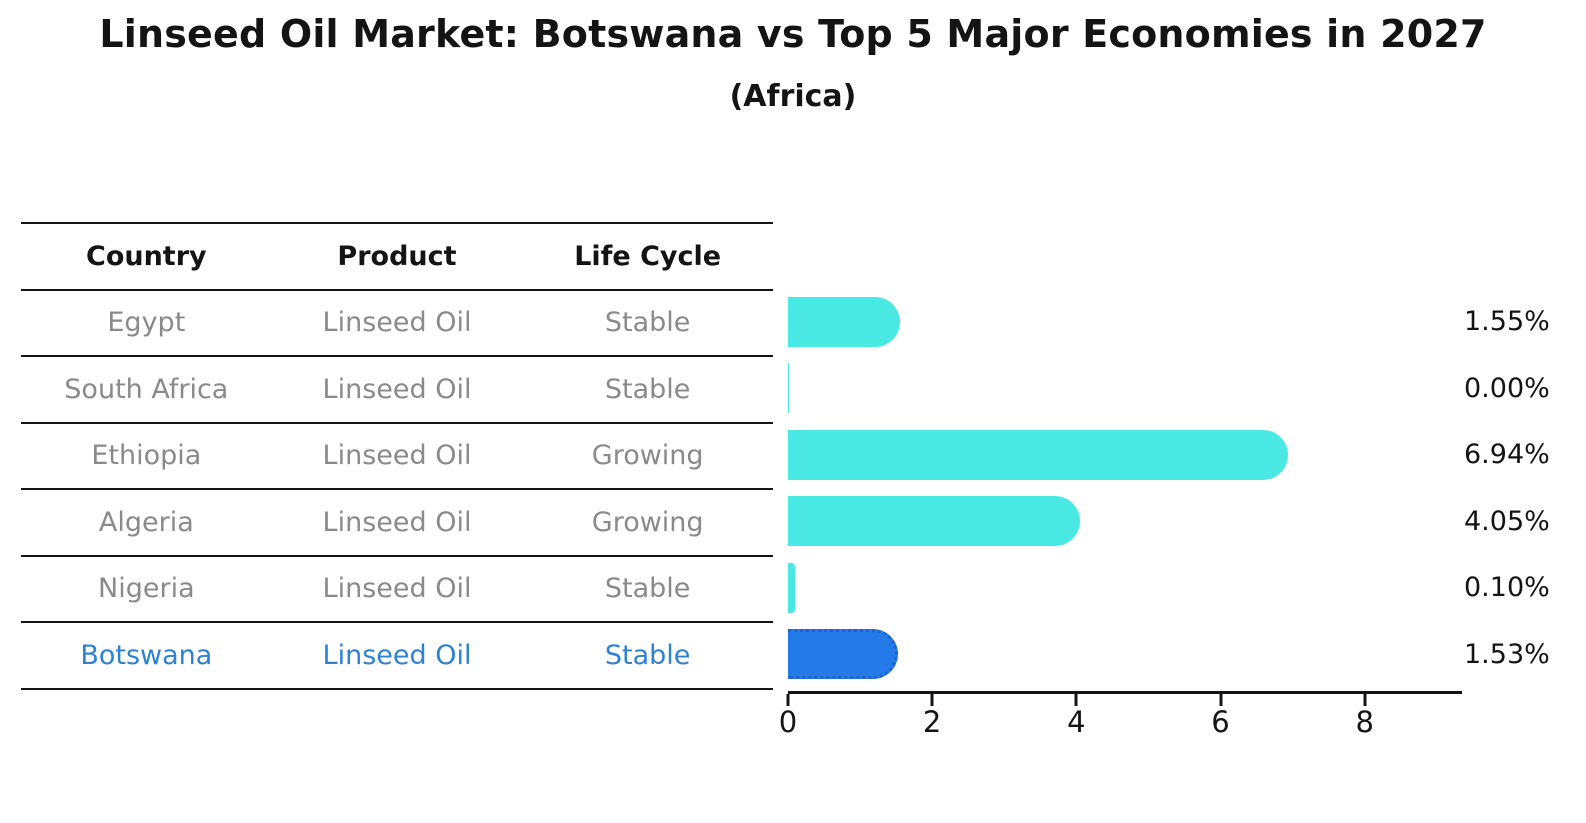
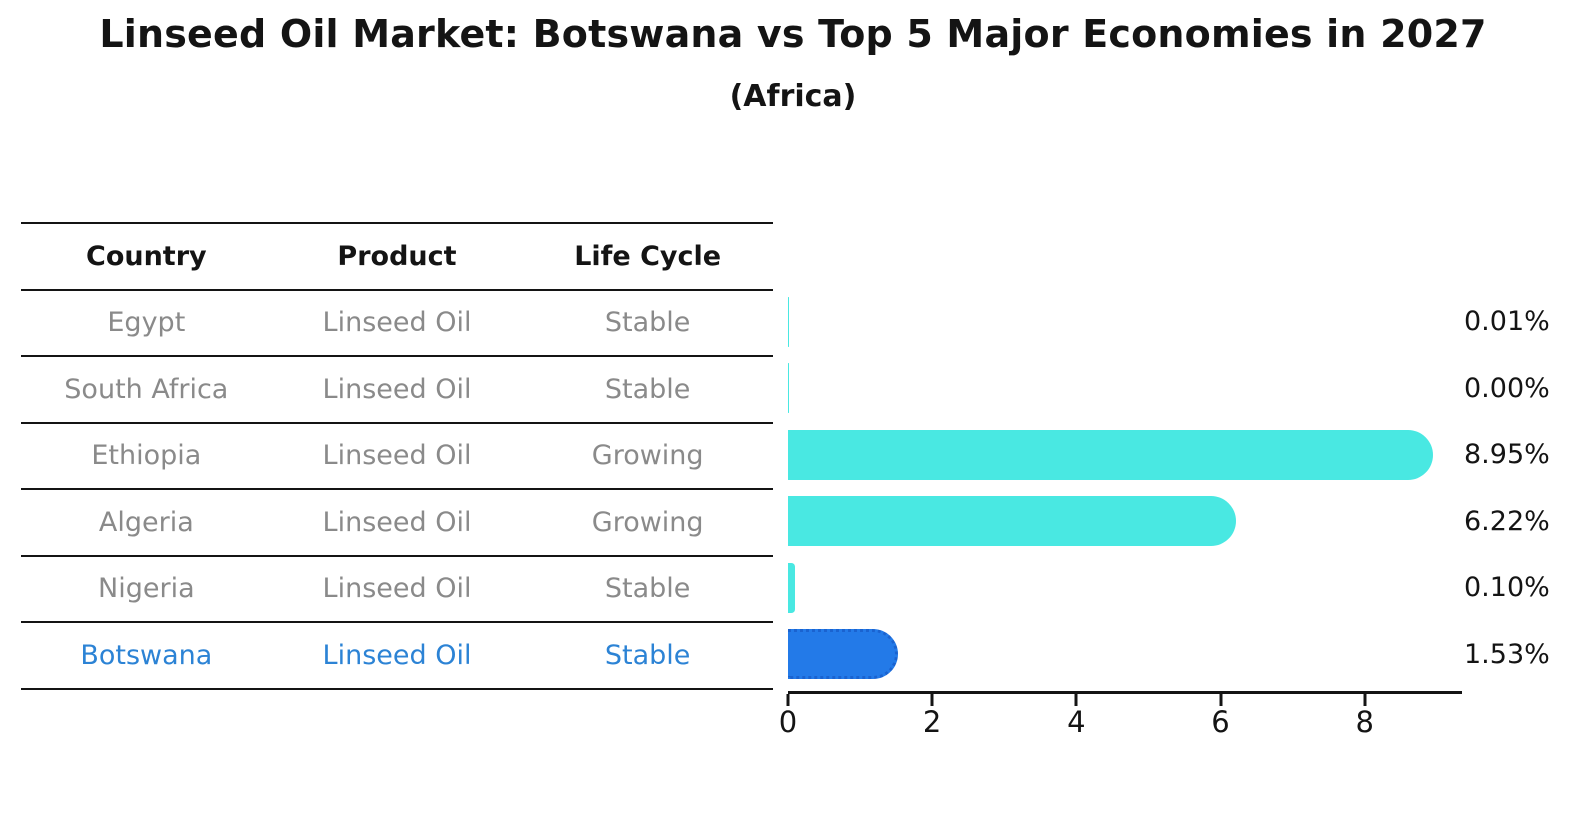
Egypt: 1.55% -> 0.01%
Ethiopia: 6.94% -> 8.95%
Algeria: 4.05% -> 6.22%
